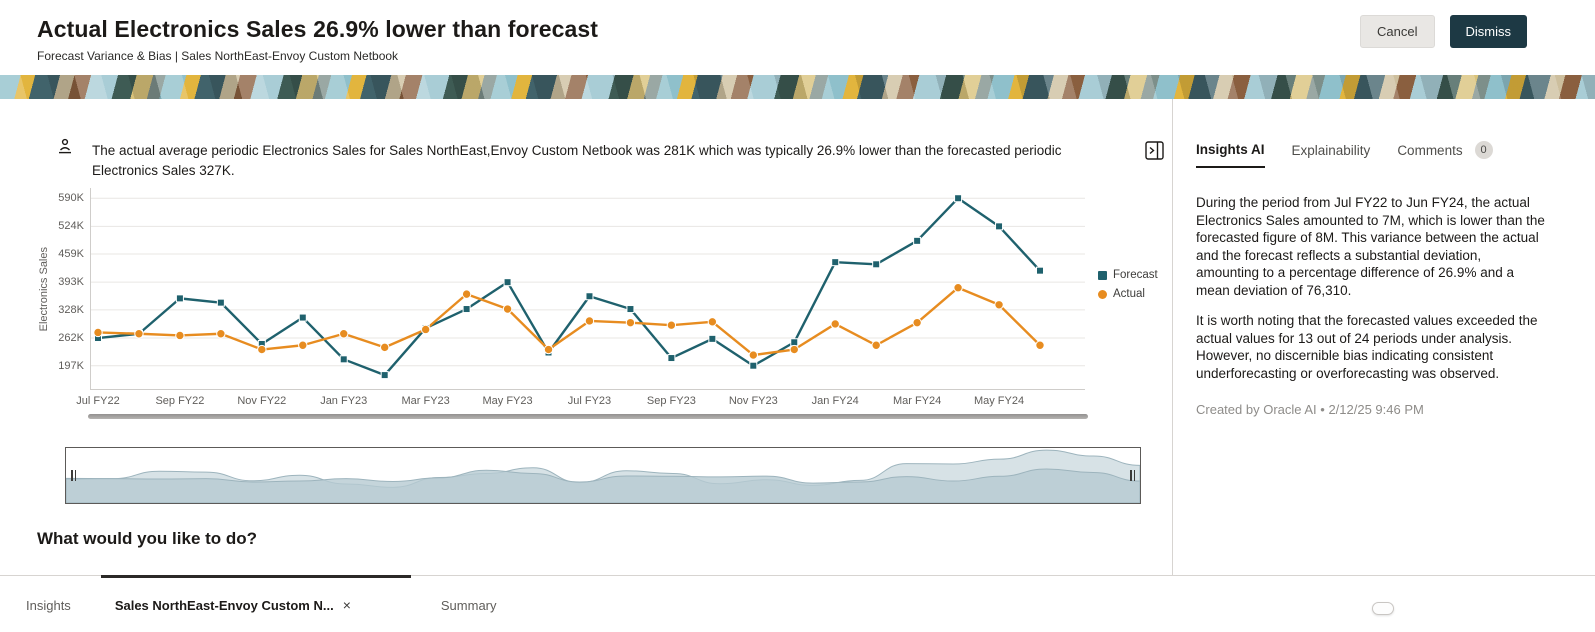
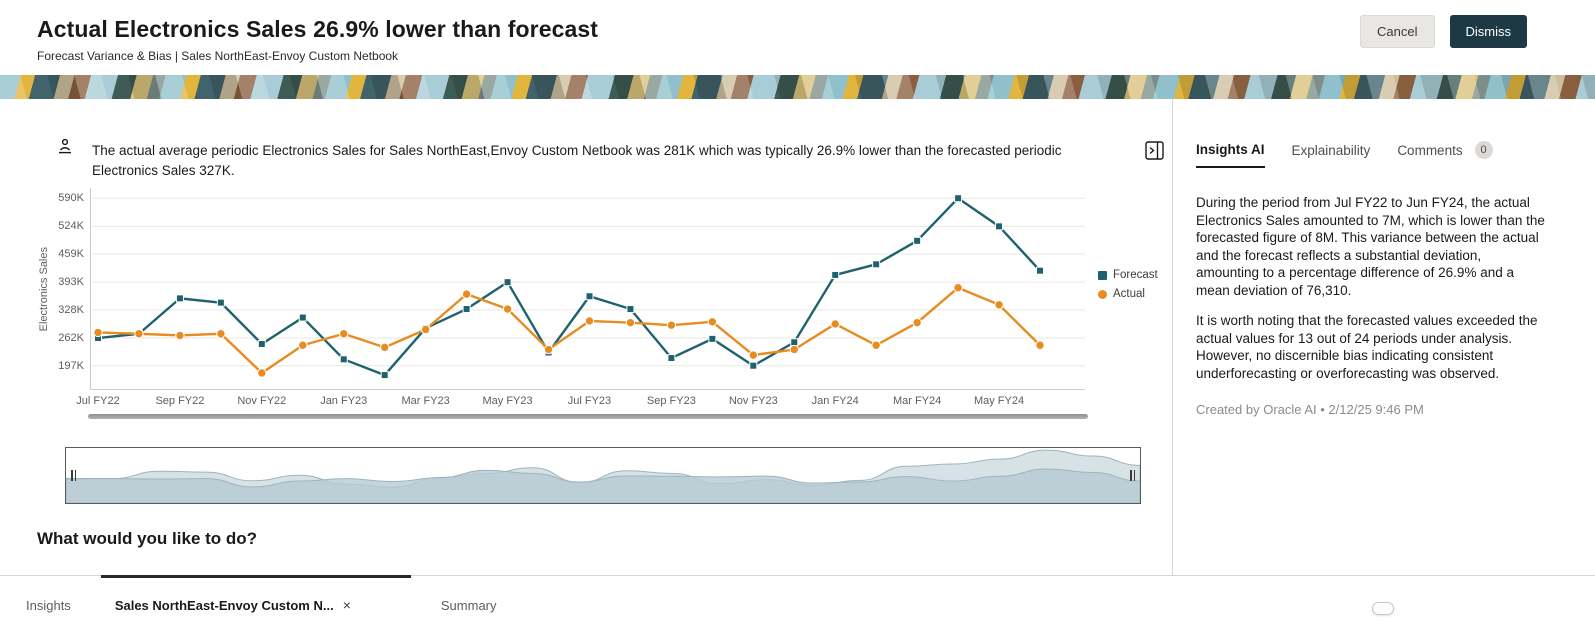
Actual/Nov FY22: 240K -> 180K
Forecast/Jan FY24: 440K -> 410K
